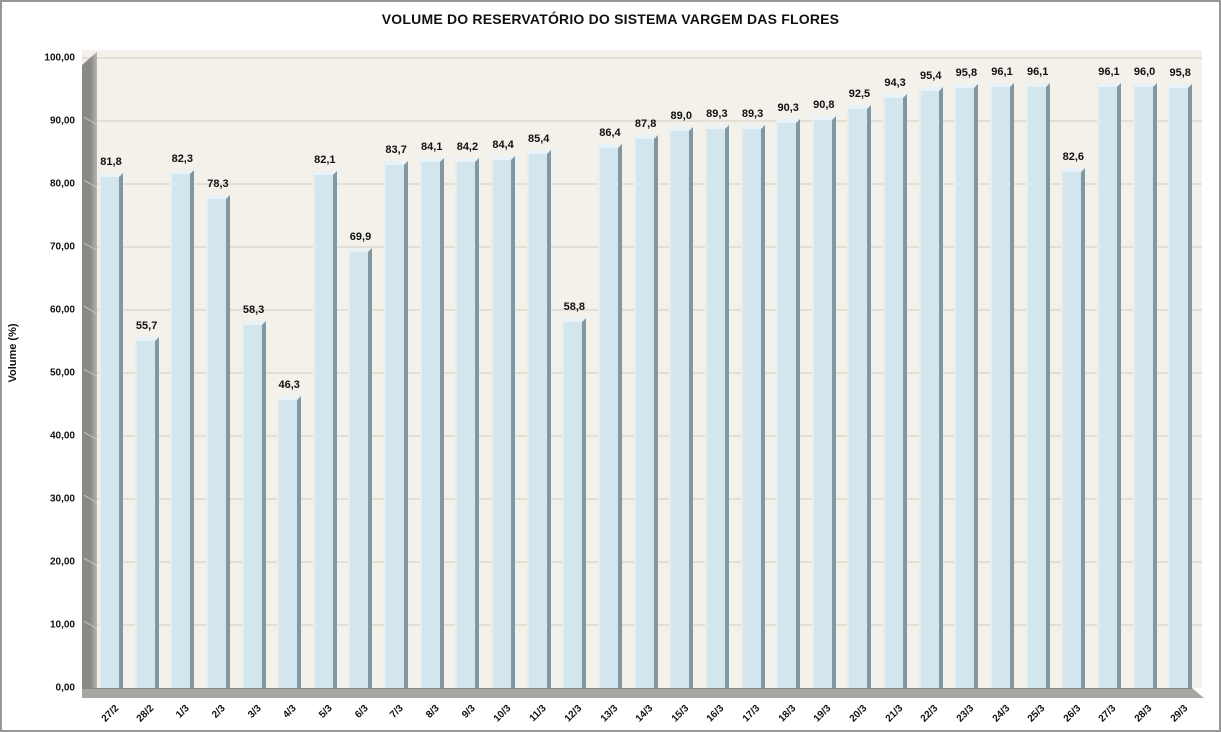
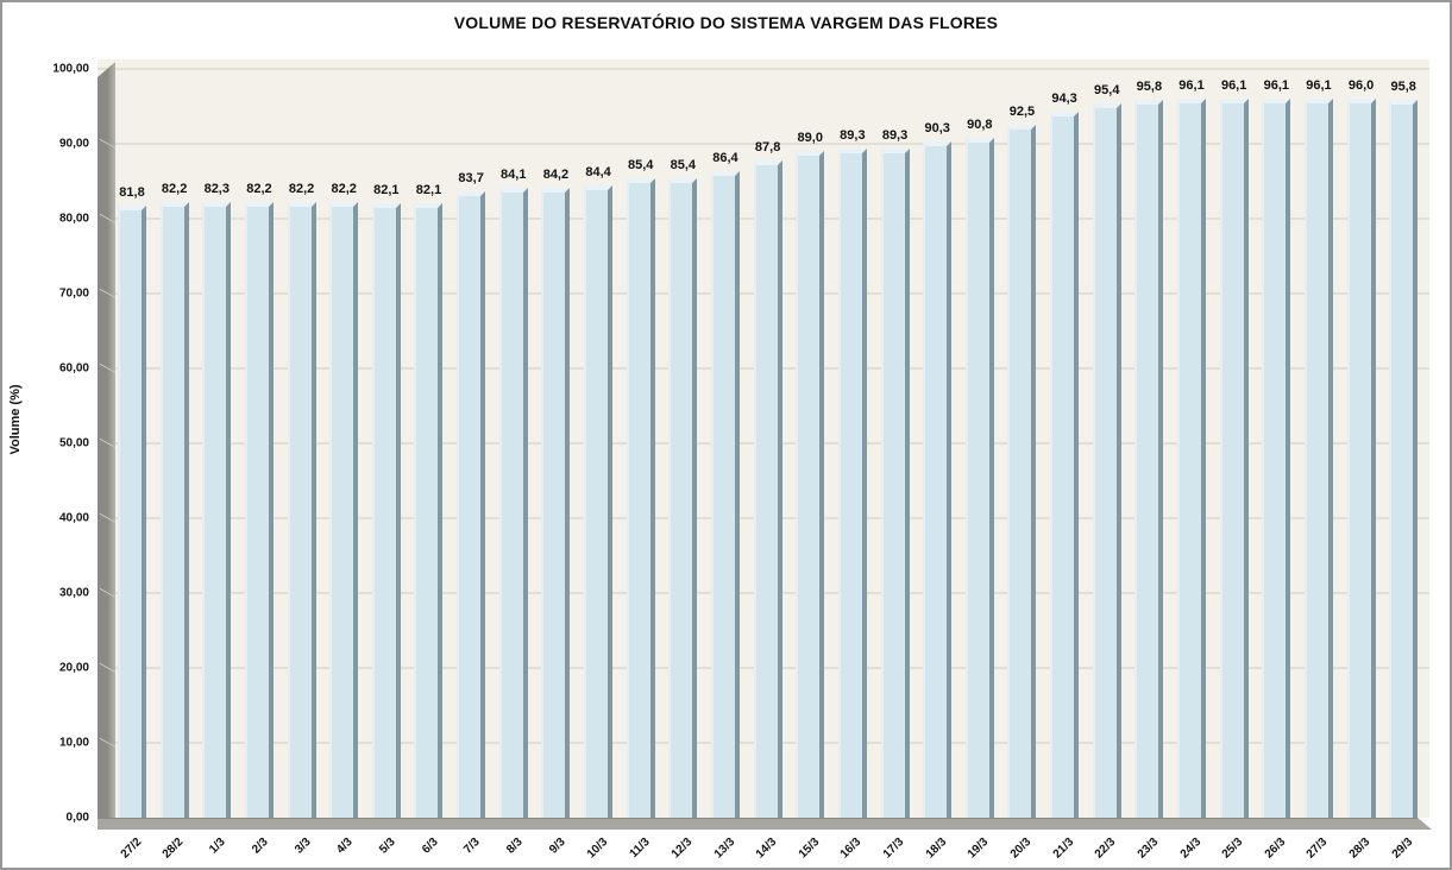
28/2: 55,7 -> 82,2
2/3: 78,3 -> 82,2
3/3: 58,3 -> 82,2
4/3: 46,3 -> 82,2
6/3: 69,9 -> 82,1
12/3: 58,8 -> 85,4
26/3: 82,6 -> 96,1
